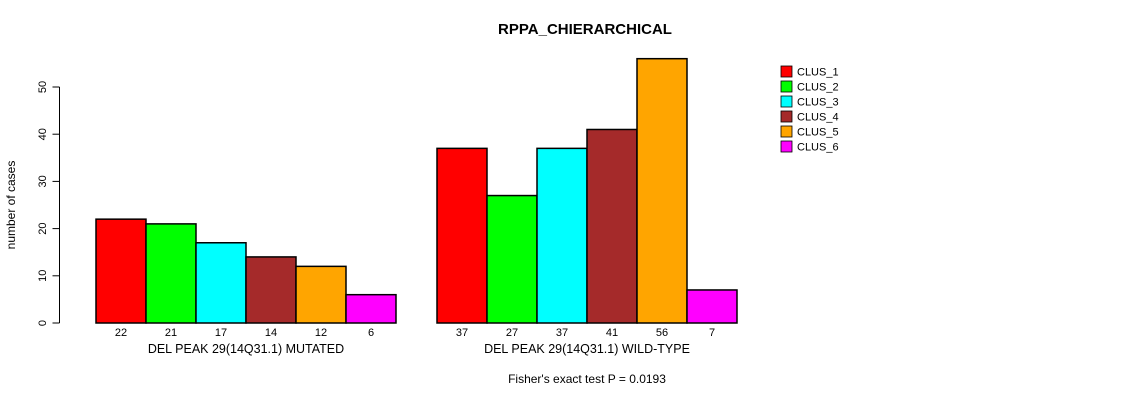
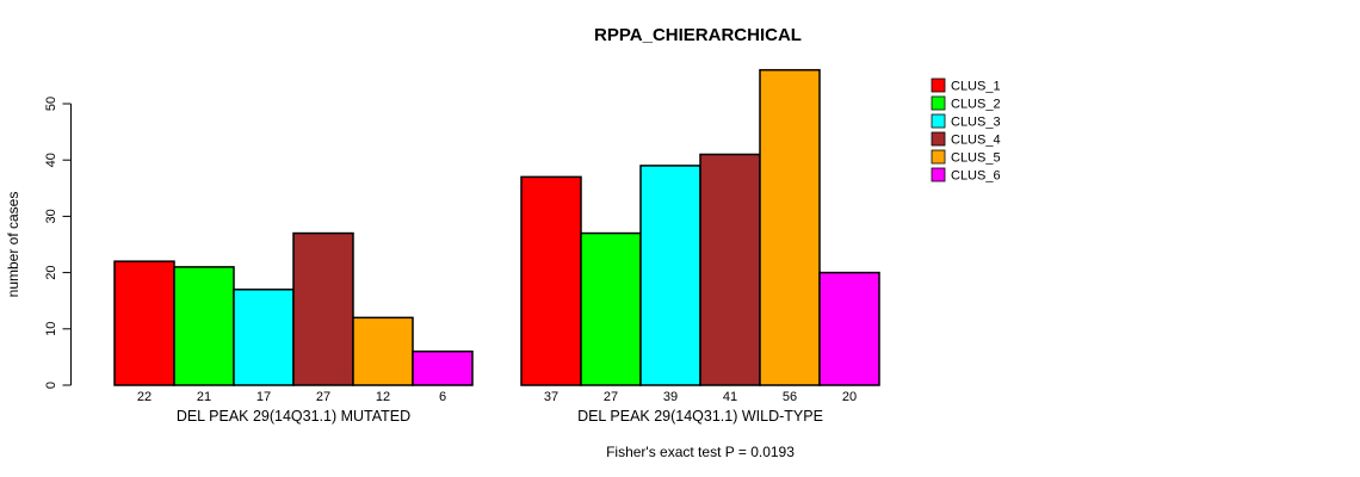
CLUS_4/DEL PEAK 29(14Q31.1) MUTATED: 14 -> 27
CLUS_3/DEL PEAK 29(14Q31.1) WILD-TYPE: 37 -> 39
CLUS_6/DEL PEAK 29(14Q31.1) WILD-TYPE: 7 -> 20
